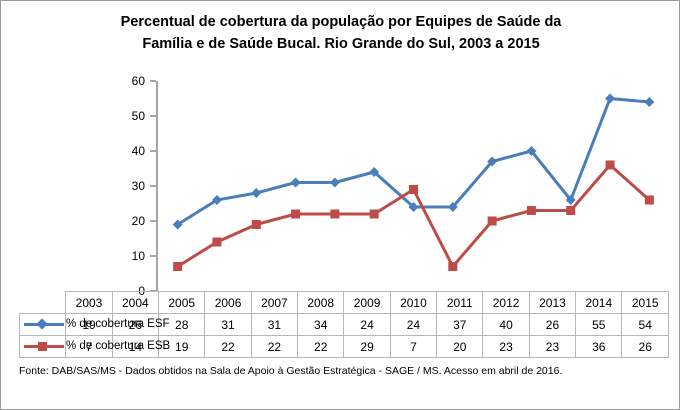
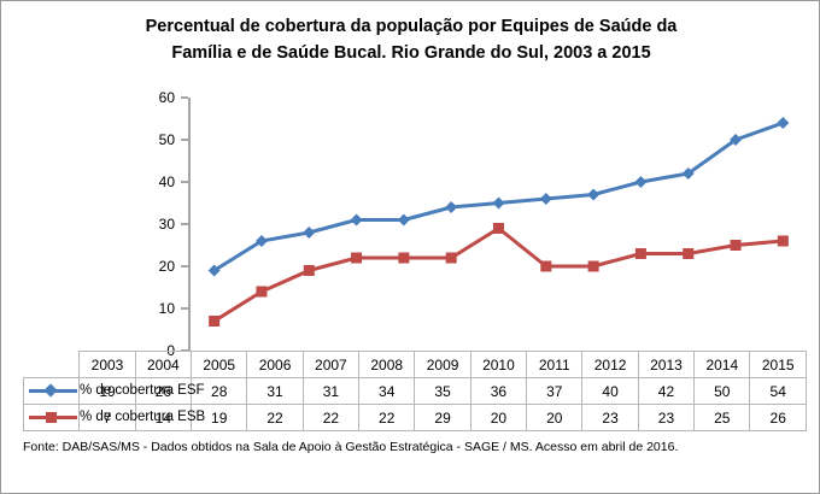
% de cobertura ESF/2009: 24 -> 35
% de cobertura ESF/2010: 24 -> 36
% de cobertura ESB/2010: 7 -> 20
% de cobertura ESF/2013: 26 -> 42
% de cobertura ESF/2014: 55 -> 50
% de cobertura ESB/2014: 36 -> 25
